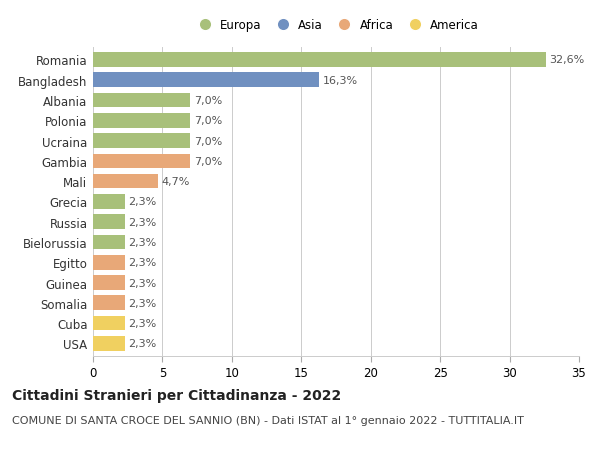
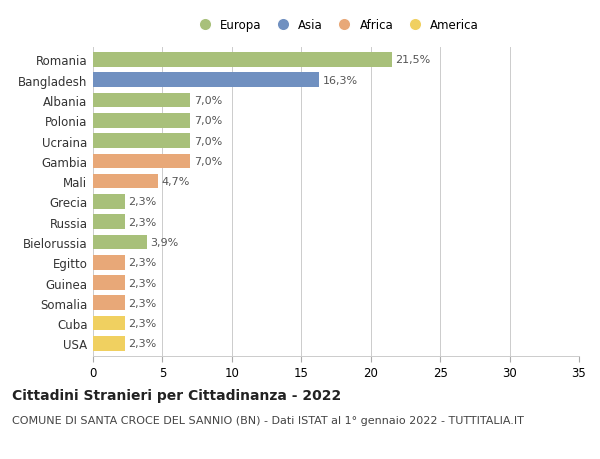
Romania: 32,6% -> 21,5%
Bielorussia: 2,3% -> 3,9%
